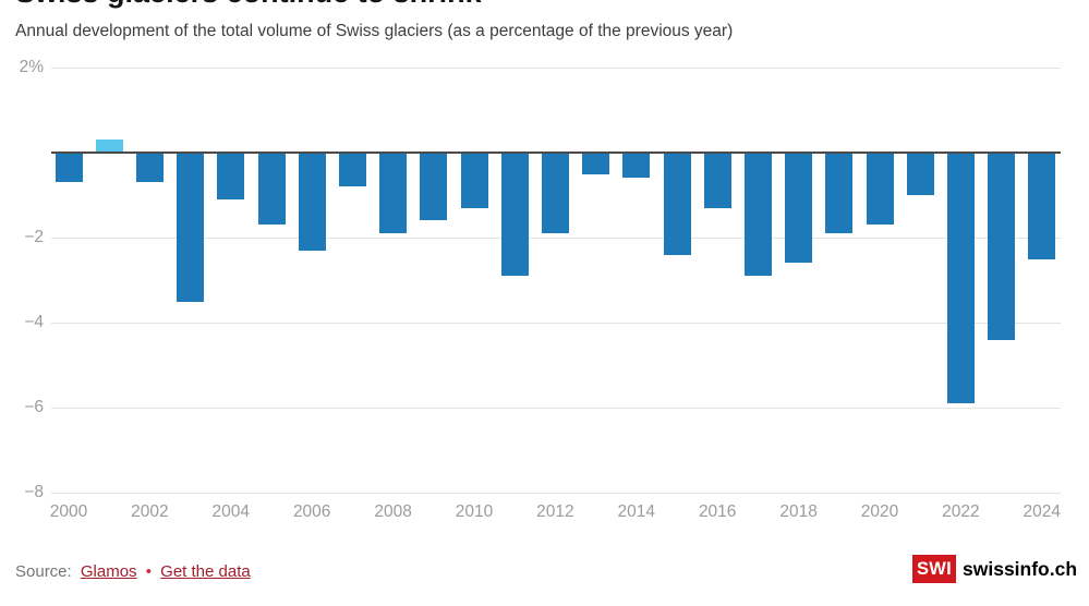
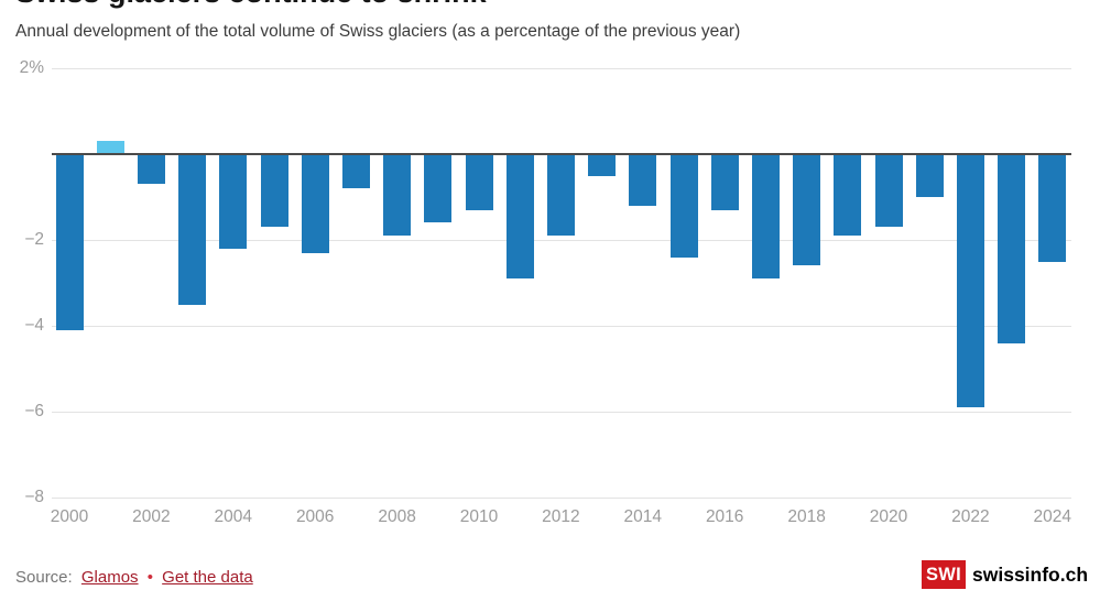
2000: -0.7 -> -4.1
2004: -1.1 -> -2.2
2014: -0.6 -> -1.2
